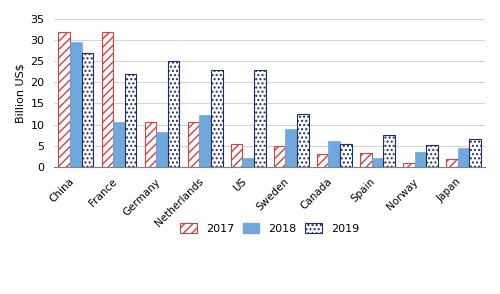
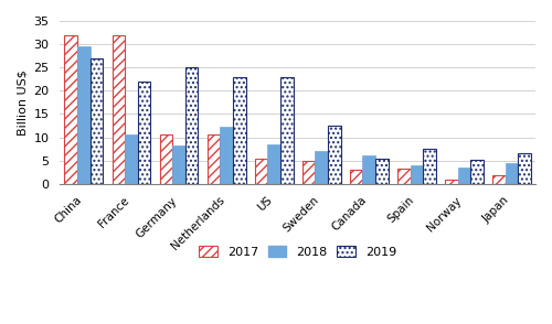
2018/US: 2.0 -> 8.5
2018/Sweden: 9.0 -> 7.0
2018/Spain: 2.0 -> 4.0
